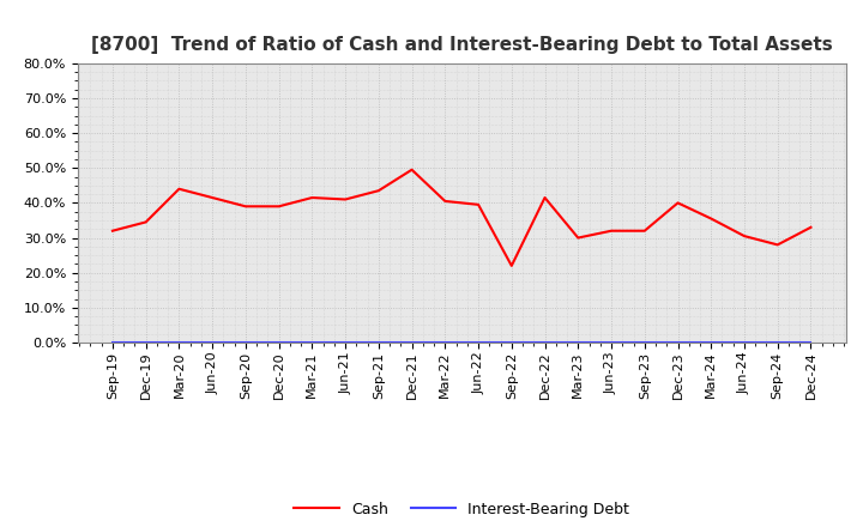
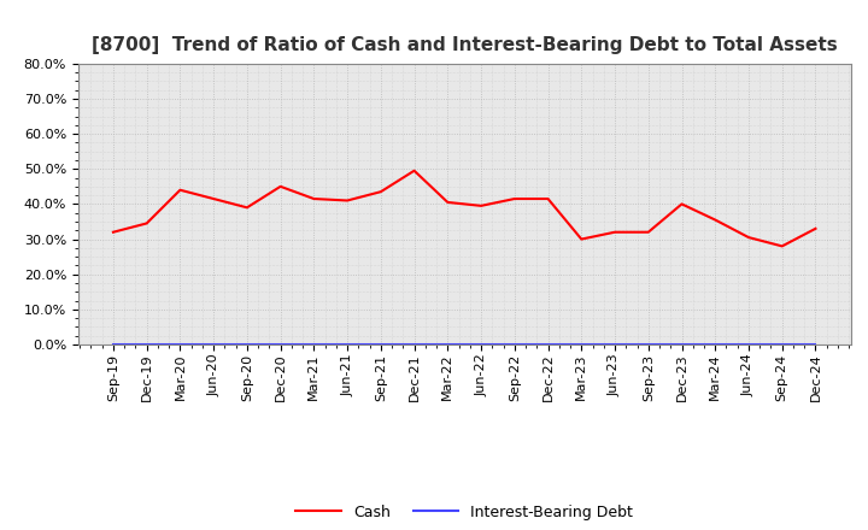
Cash/Dec-20: 39.0% -> 45.0%
Cash/Sep-22: 22.0% -> 41.5%
